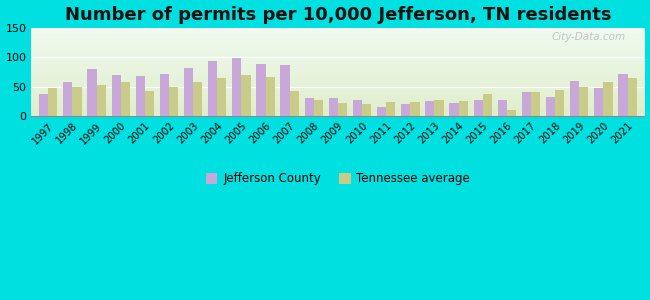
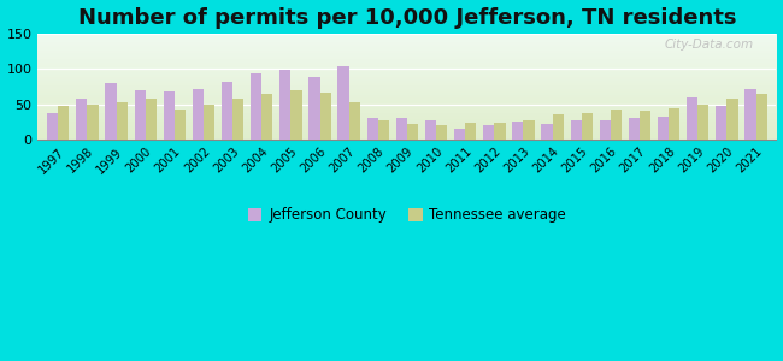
Jefferson County/2007: 86 -> 103
Tennessee average/2007: 42 -> 52
Tennessee average/2014: 26 -> 35
Tennessee average/2016: 10 -> 42
Jefferson County/2017: 40 -> 30
